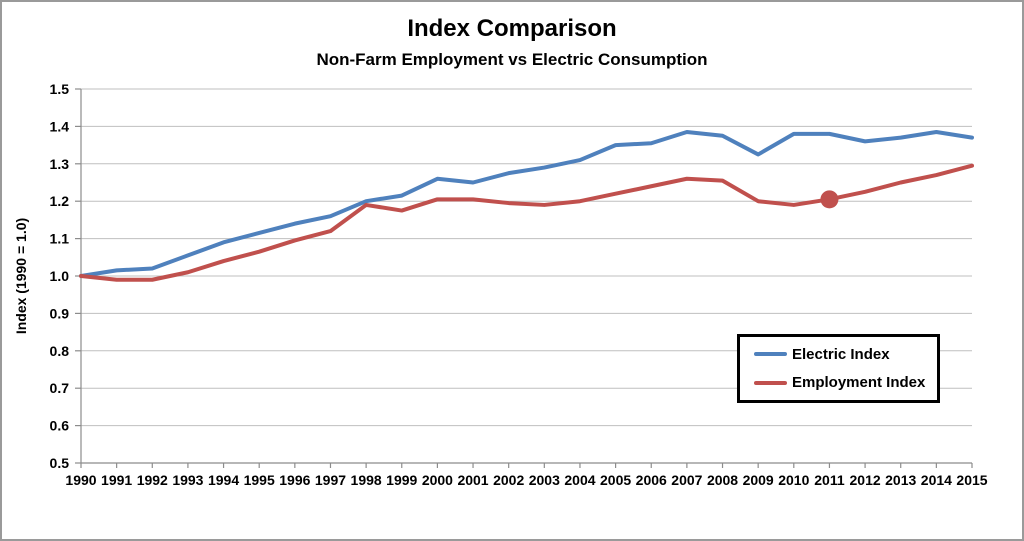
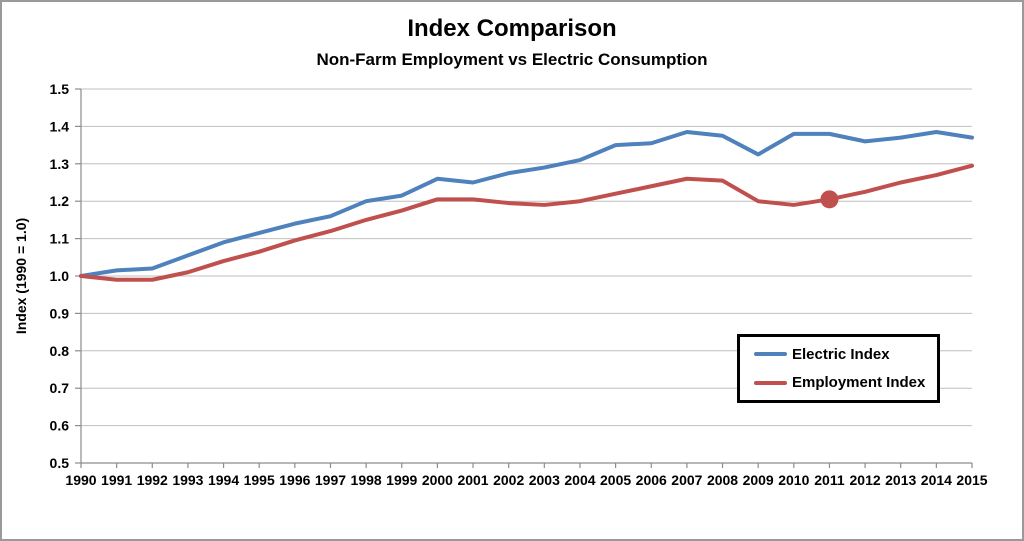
Employment Index/1998: 1.19 -> 1.15
